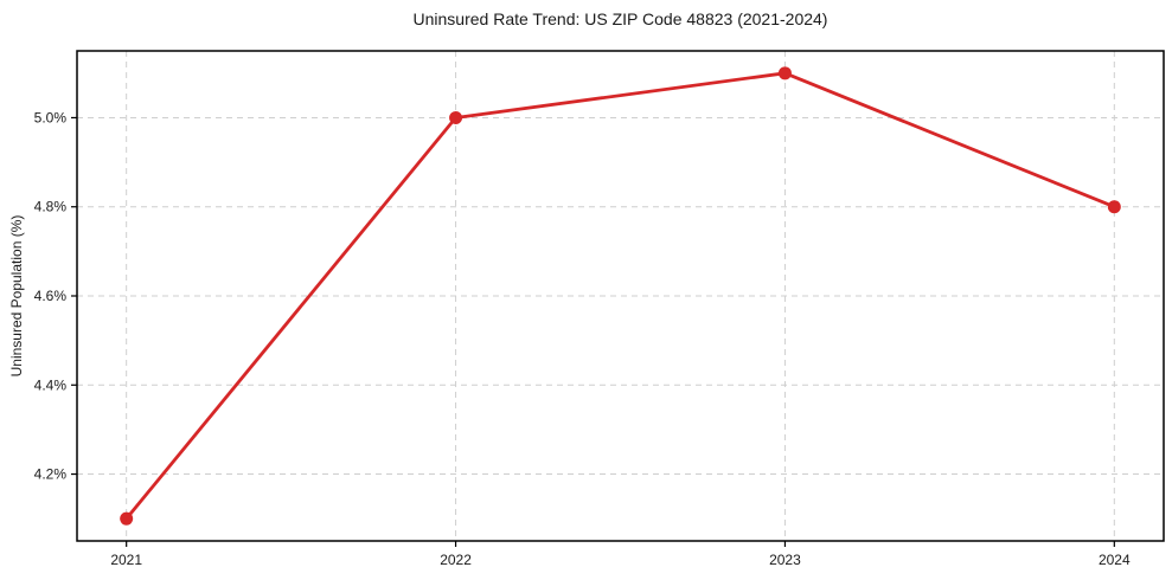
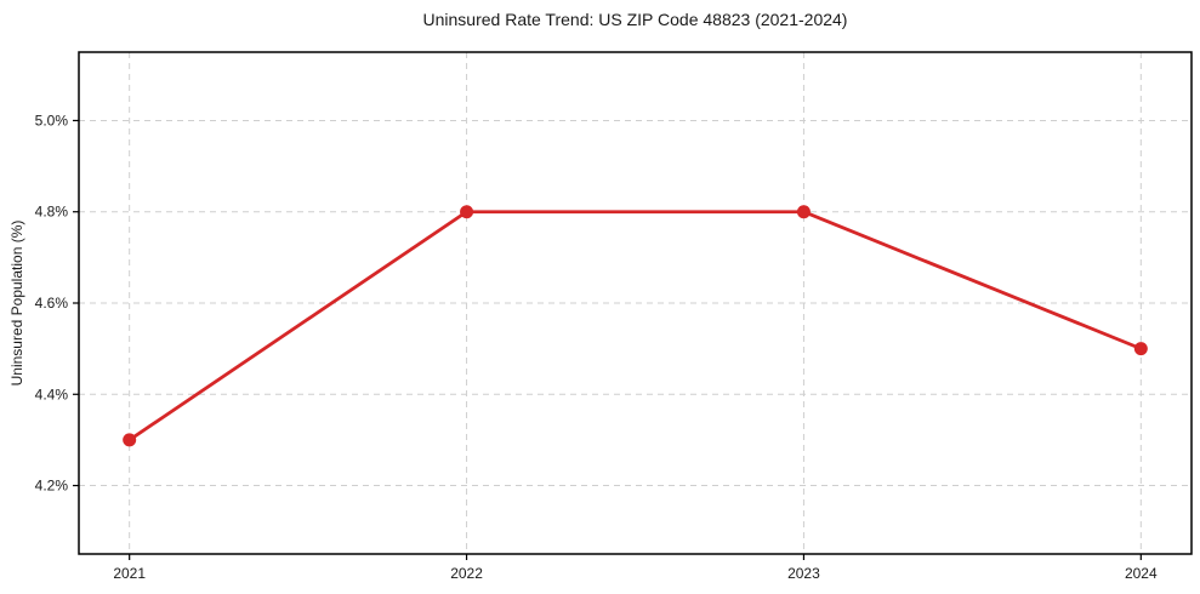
2021: 4.1% -> 4.3%
2022: 5.0% -> 4.8%
2023: 5.1% -> 4.8%
2024: 4.8% -> 4.5%
